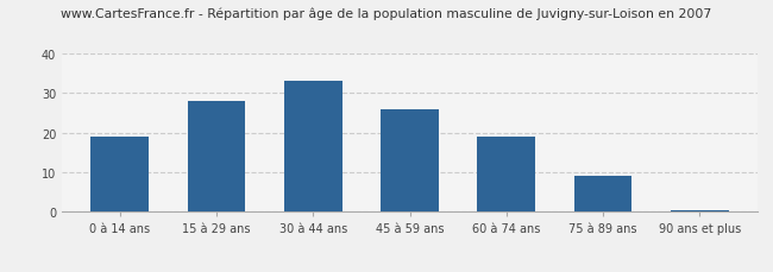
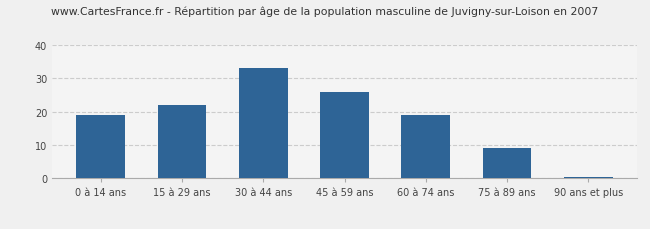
15 à 29 ans: 28.0 -> 22.0
